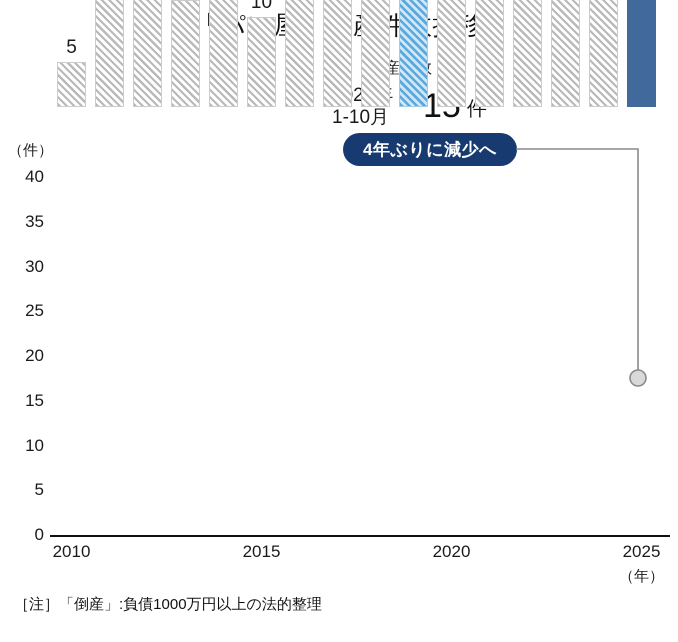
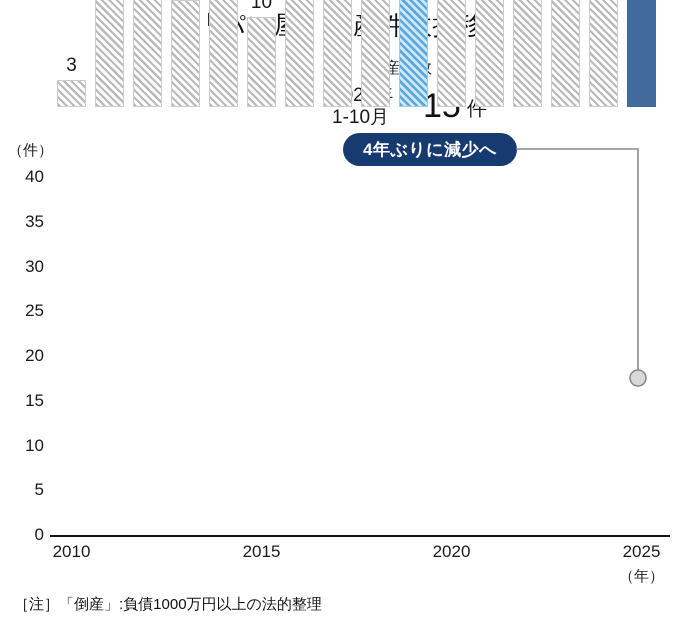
2010: 5 -> 3
